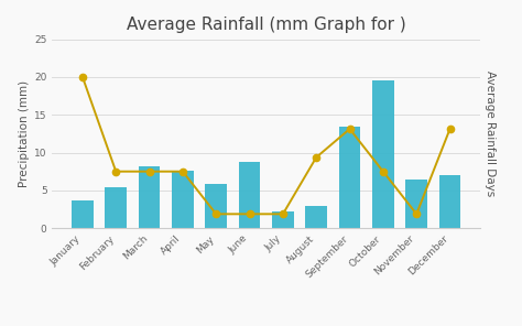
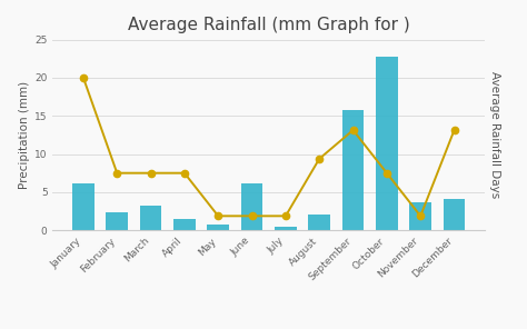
Precipitation (mm)/January: 3.6 -> 6.1
Precipitation (mm)/February: 5.4 -> 2.3
Precipitation (mm)/March: 8.2 -> 3.2
Precipitation (mm)/April: 7.6 -> 1.5
Precipitation (mm)/May: 5.8 -> 0.7
Precipitation (mm)/June: 8.8 -> 6.1
Precipitation (mm)/July: 2.2 -> 0.5
Precipitation (mm)/August: 3.0 -> 2.1
Precipitation (mm)/September: 13.4 -> 15.7
Precipitation (mm)/October: 19.6 -> 22.8
Precipitation (mm)/November: 6.4 -> 3.6
Precipitation (mm)/December: 7.0 -> 4.1
